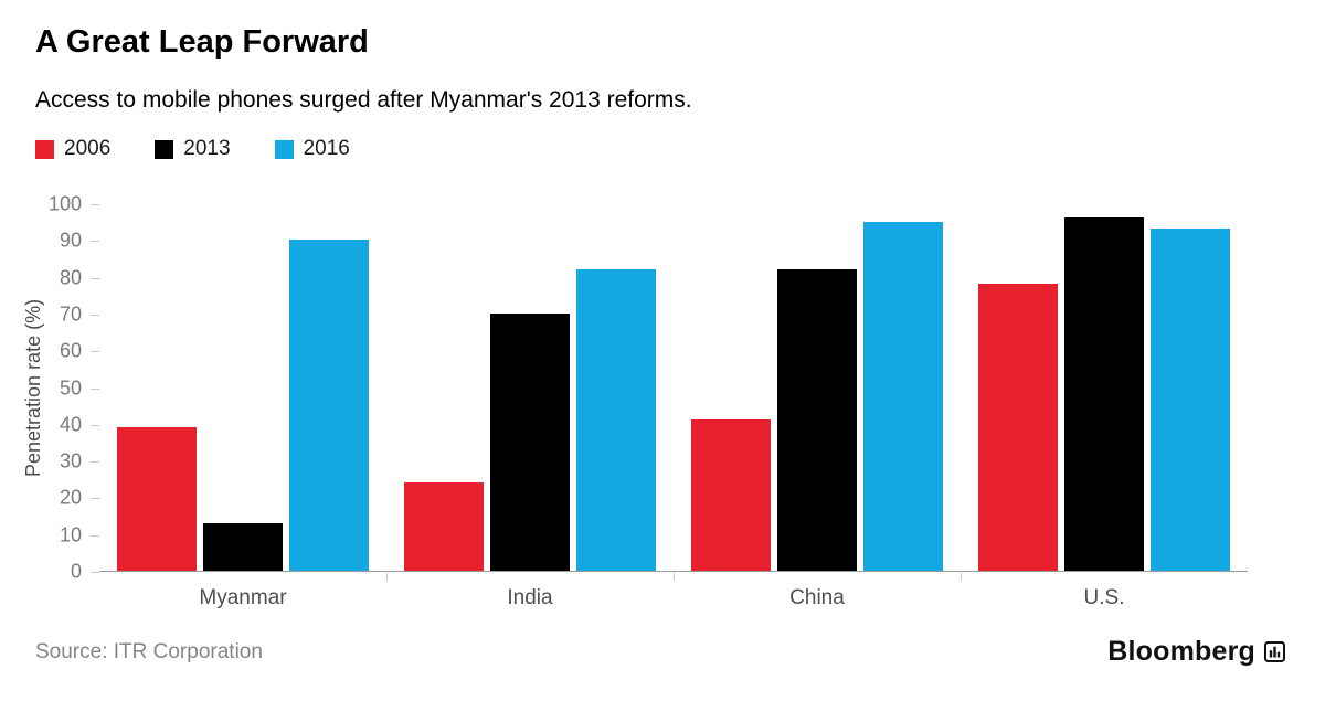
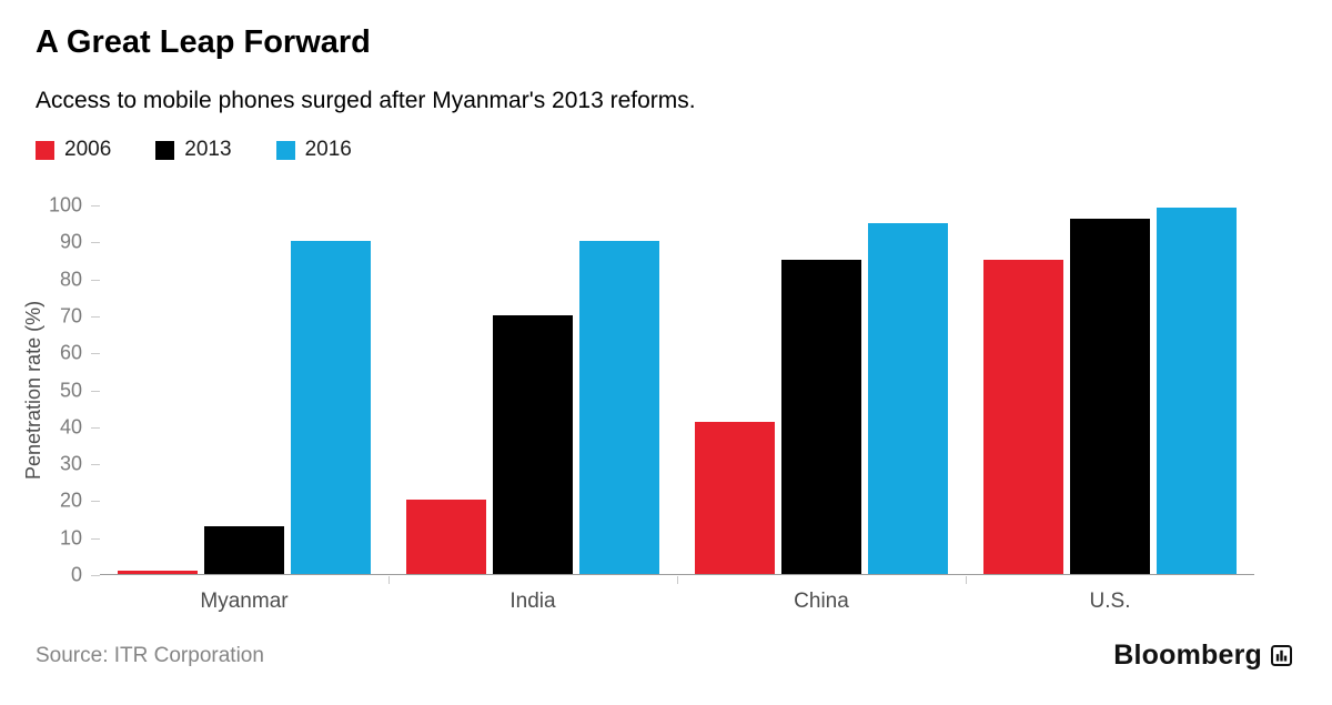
2006/Myanmar: 39 -> 1
2006/India: 24 -> 20
2016/India: 82 -> 90
2013/China: 82 -> 85
2006/U.S.: 78 -> 85
2016/U.S.: 93 -> 99
